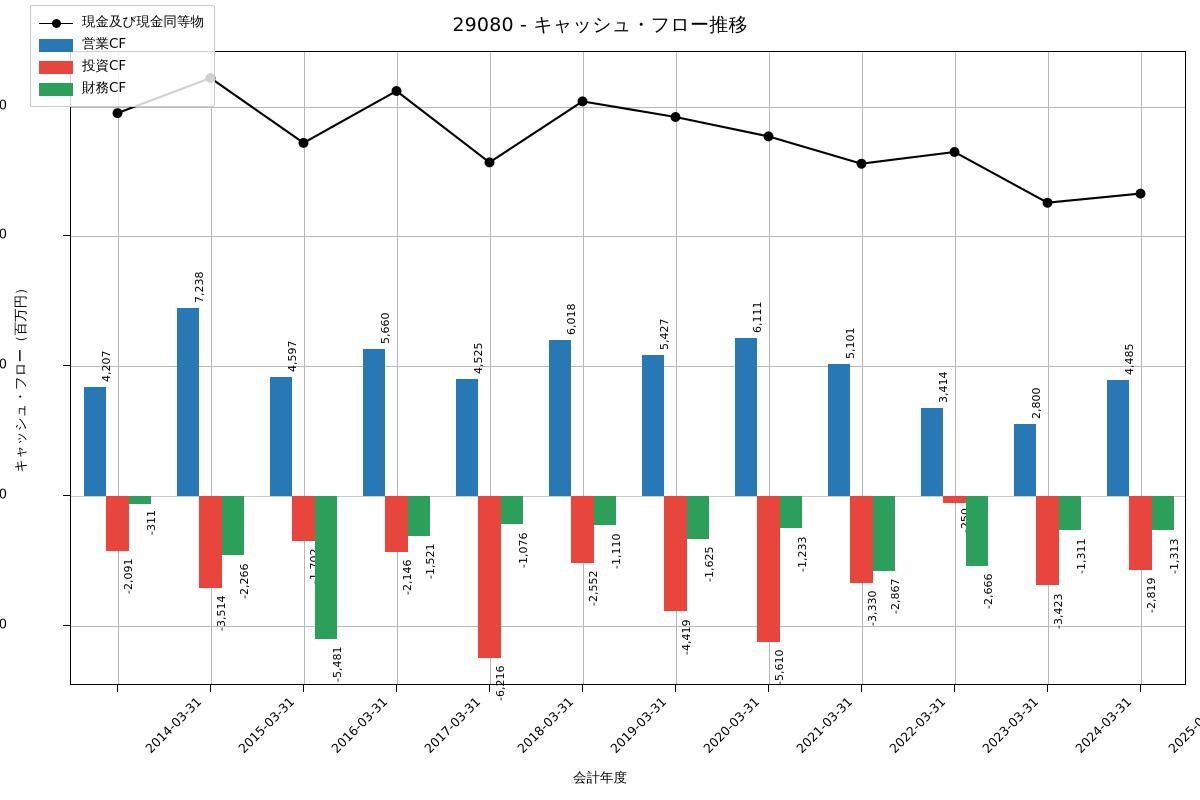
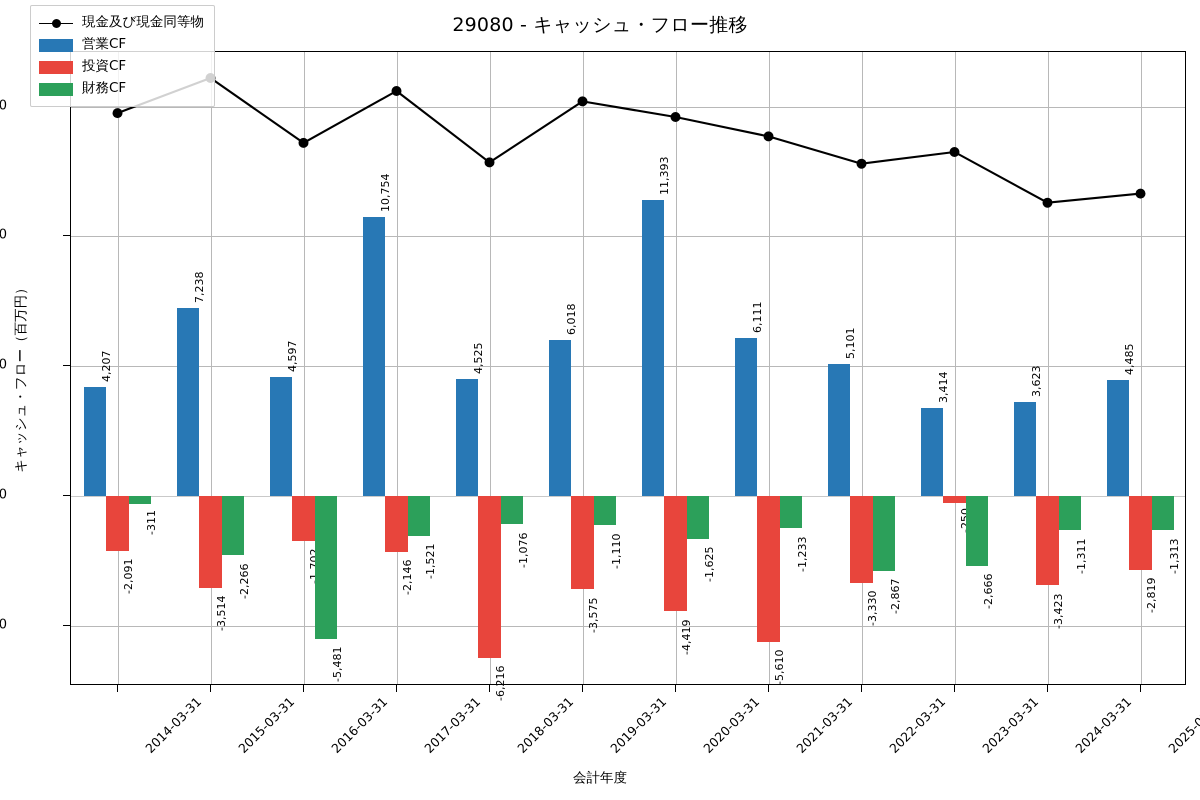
営業CF/2017-03-31: 5,660 -> 10,754
投資CF/2019-03-31: -2,552 -> -3,575
営業CF/2020-03-31: 5,427 -> 11,393
営業CF/2024-03-31: 2,800 -> 3,623
